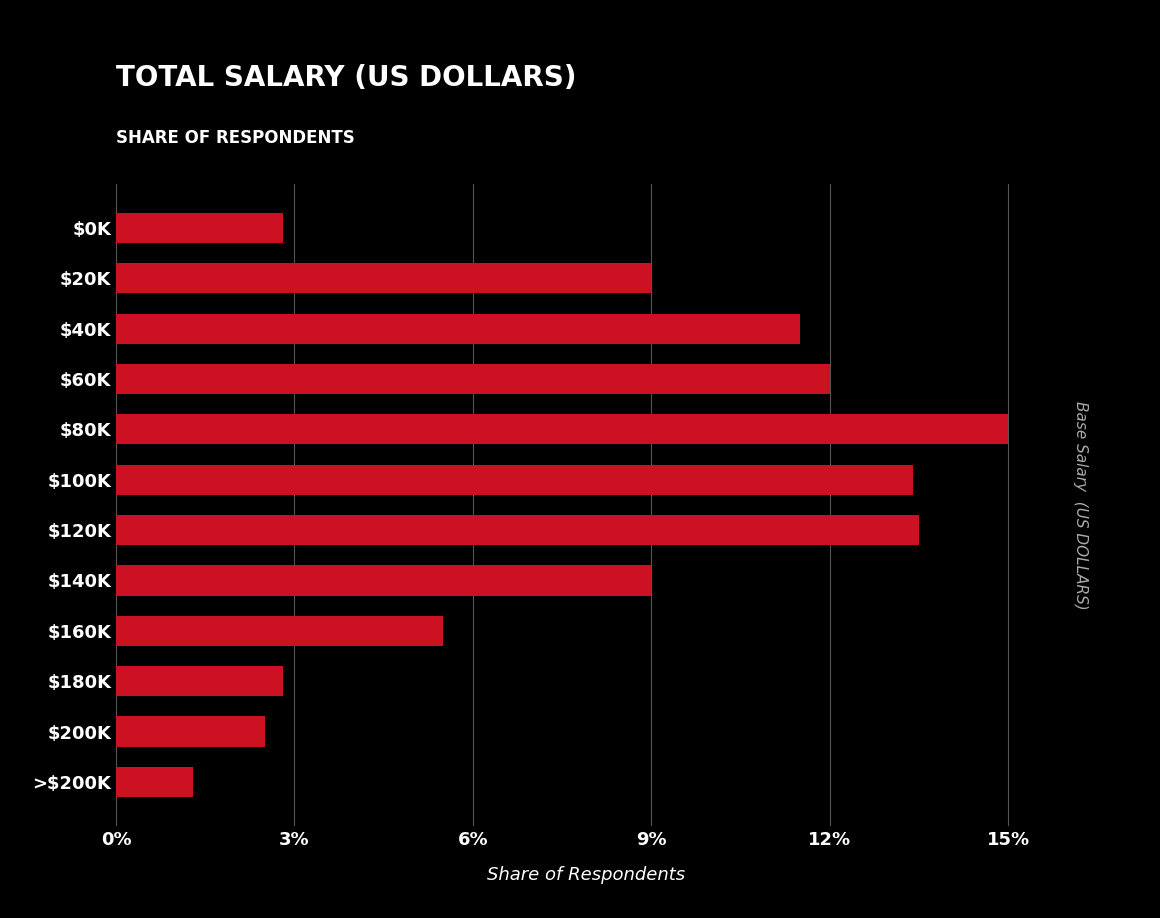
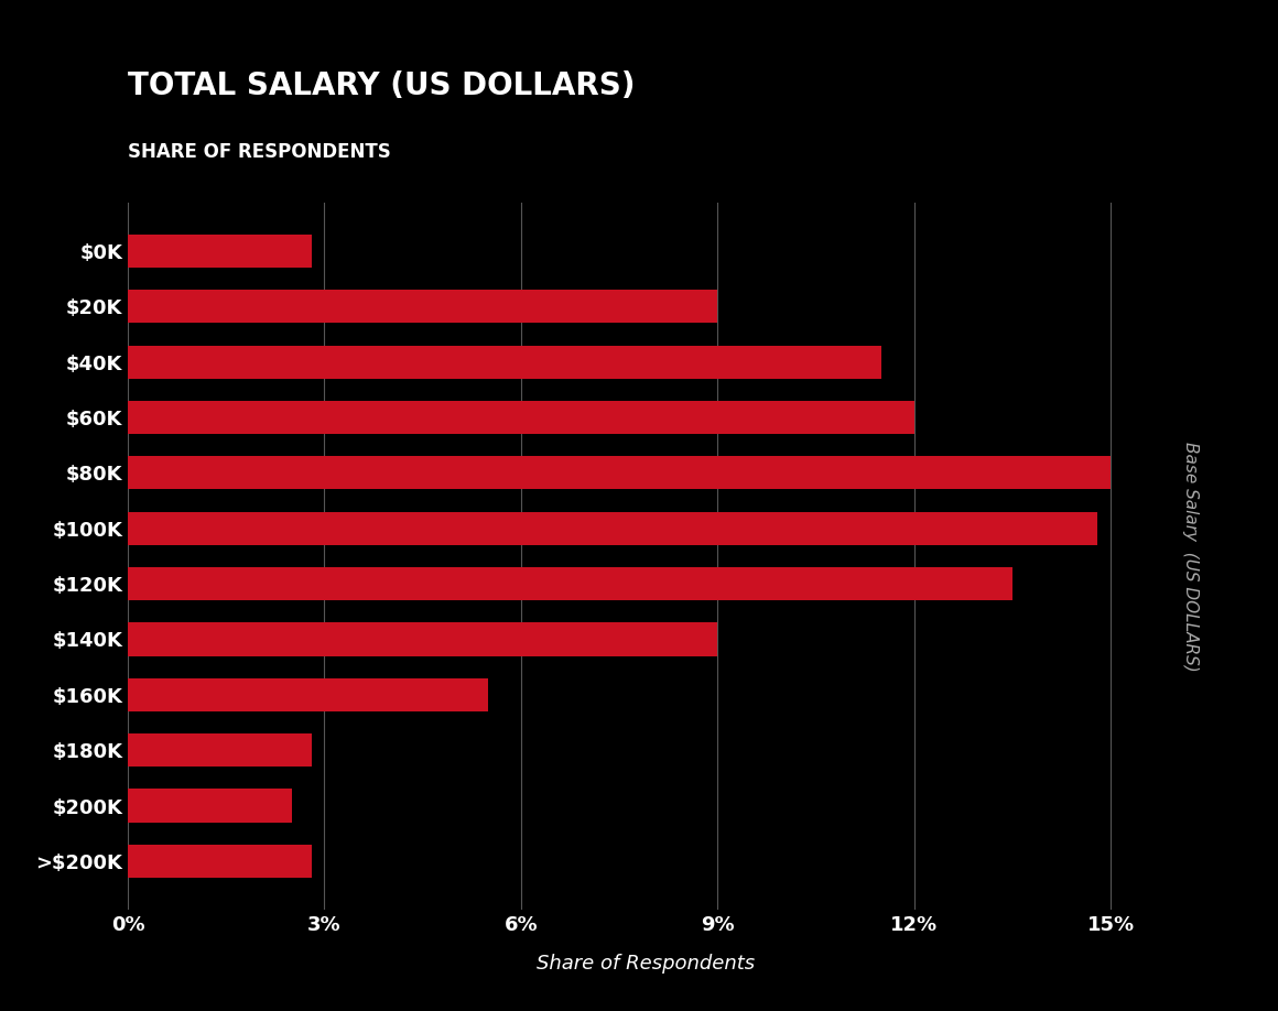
$100K: 13.4% -> 14.8%
>$200K: 1.3% -> 2.8%
